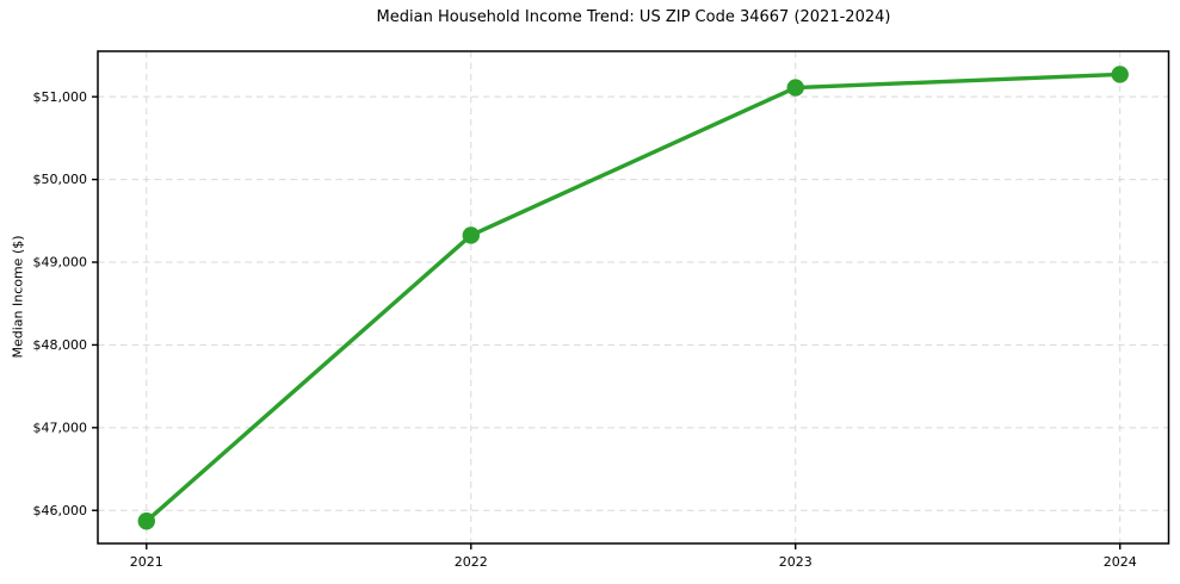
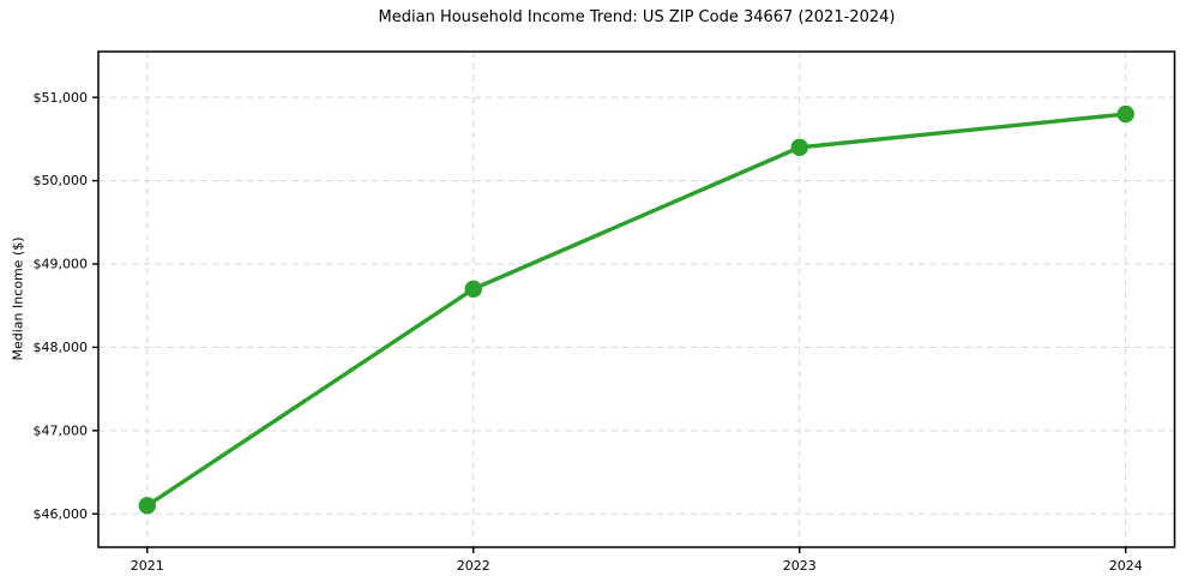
2021: $45900 -> $46100
2022: $49300 -> $48700
2023: $51100 -> $50400
2024: $51300 -> $50800
